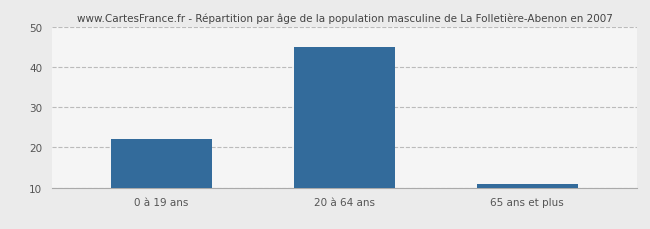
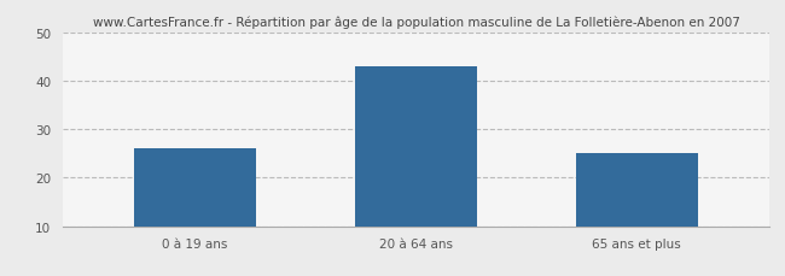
0 à 19 ans: 22 -> 26
20 à 64 ans: 45 -> 43
65 ans et plus: 11 -> 25
